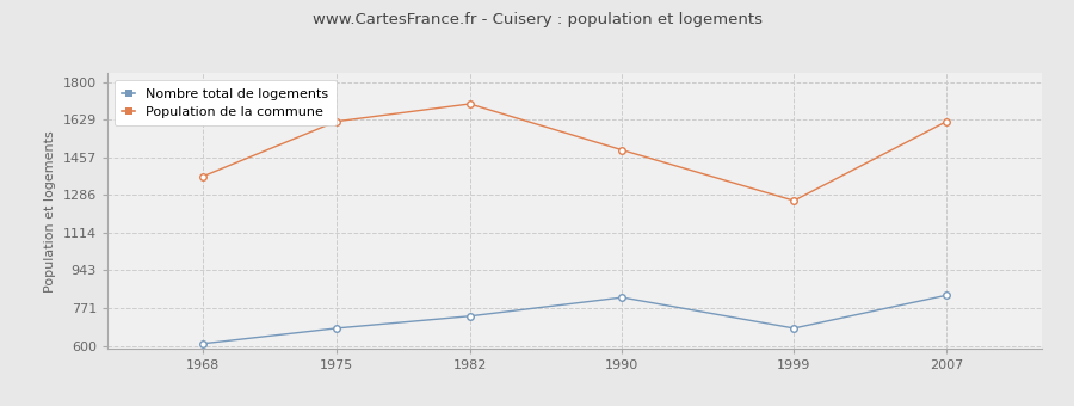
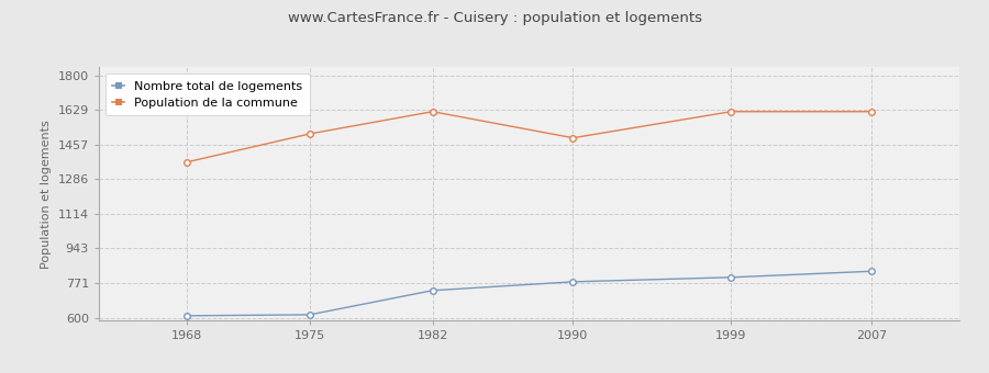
Nombre total de logements/1975: 680 -> 620
Population de la commune/1975: 1620 -> 1510
Population de la commune/1982: 1700 -> 1620
Nombre total de logements/1990: 820 -> 780
Nombre total de logements/1999: 680 -> 800
Population de la commune/1999: 1260 -> 1620
